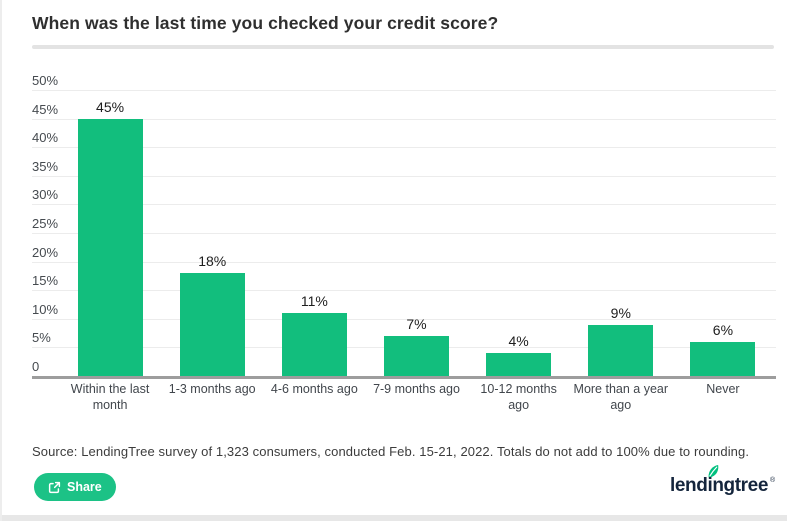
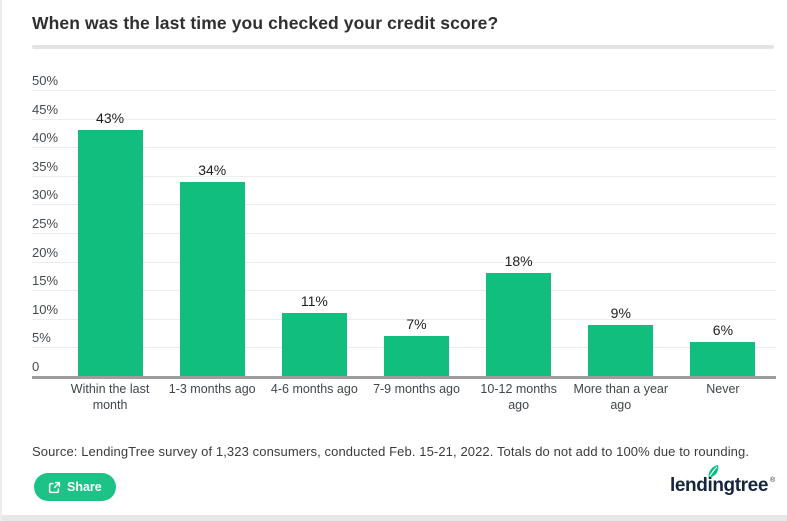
Within the last month: 45% -> 43%
1-3 months ago: 18% -> 34%
10-12 months ago: 4% -> 18%
